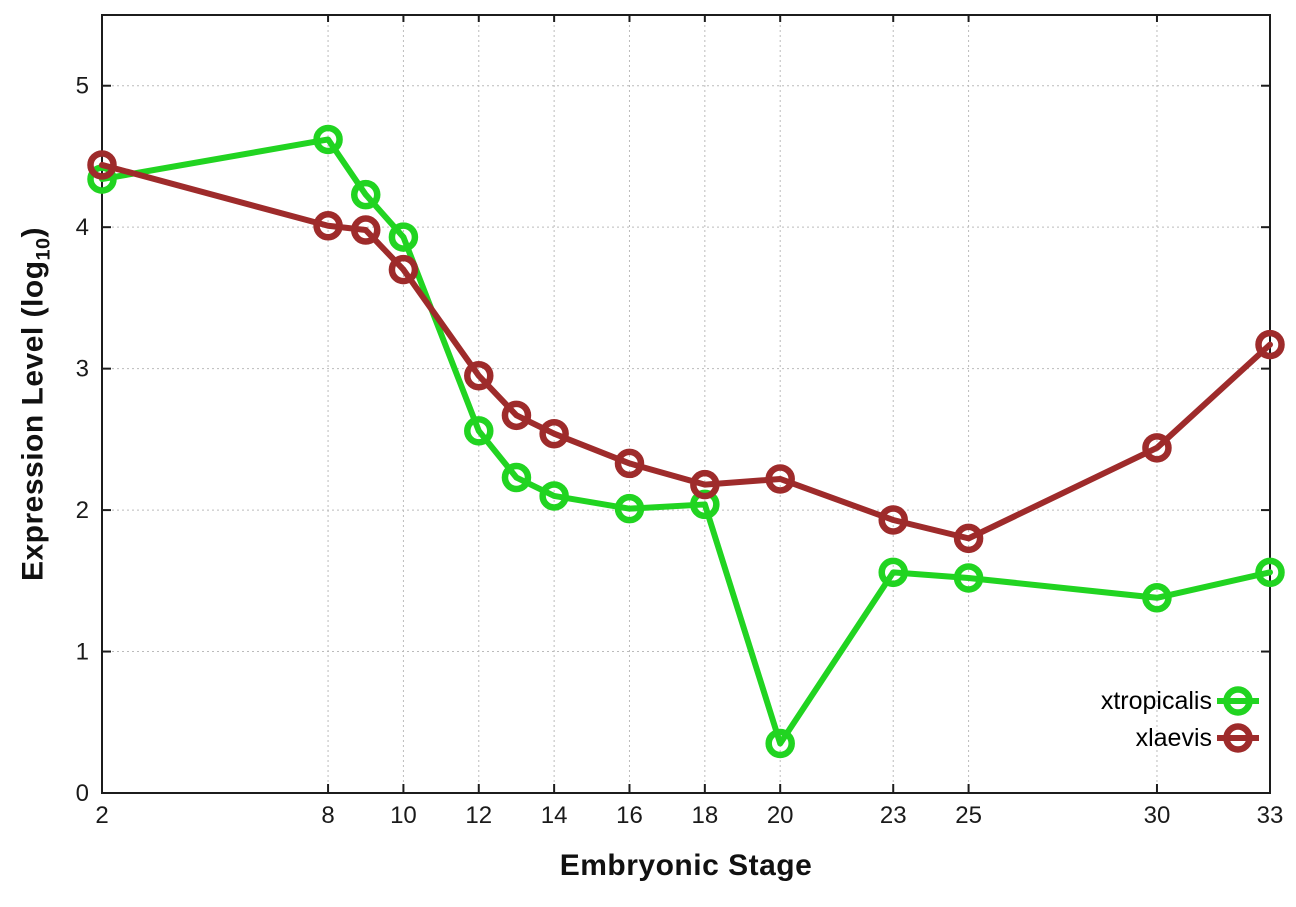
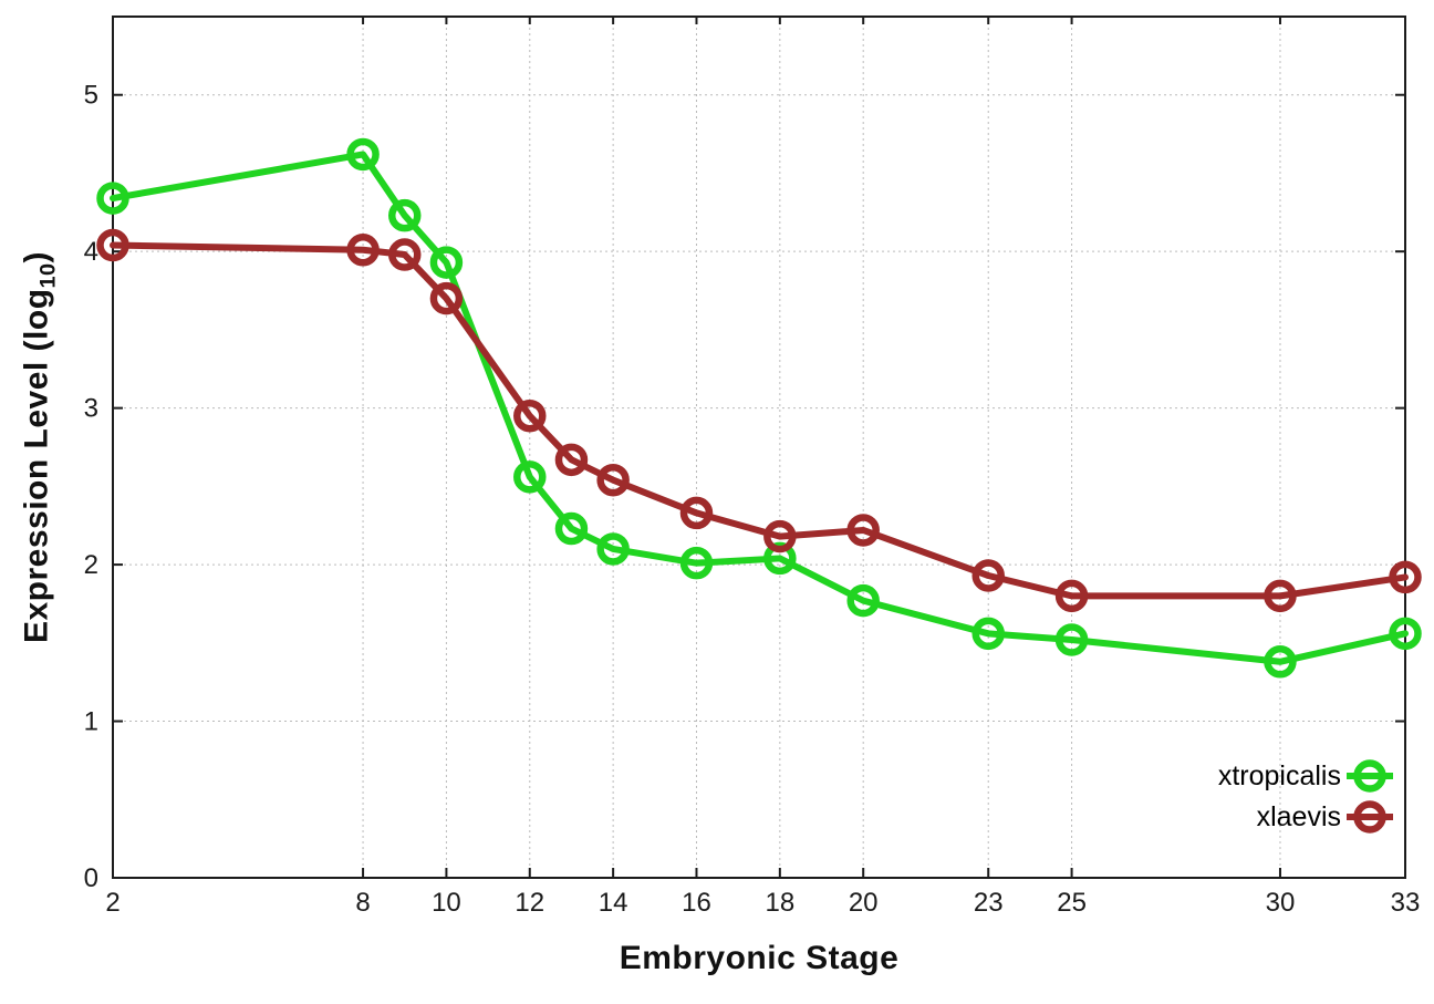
xlaevis/2: 4.44 -> 4.04
xtropicalis/20: 0.35 -> 1.77
xlaevis/30: 2.44 -> 1.80
xlaevis/33: 3.17 -> 1.92
